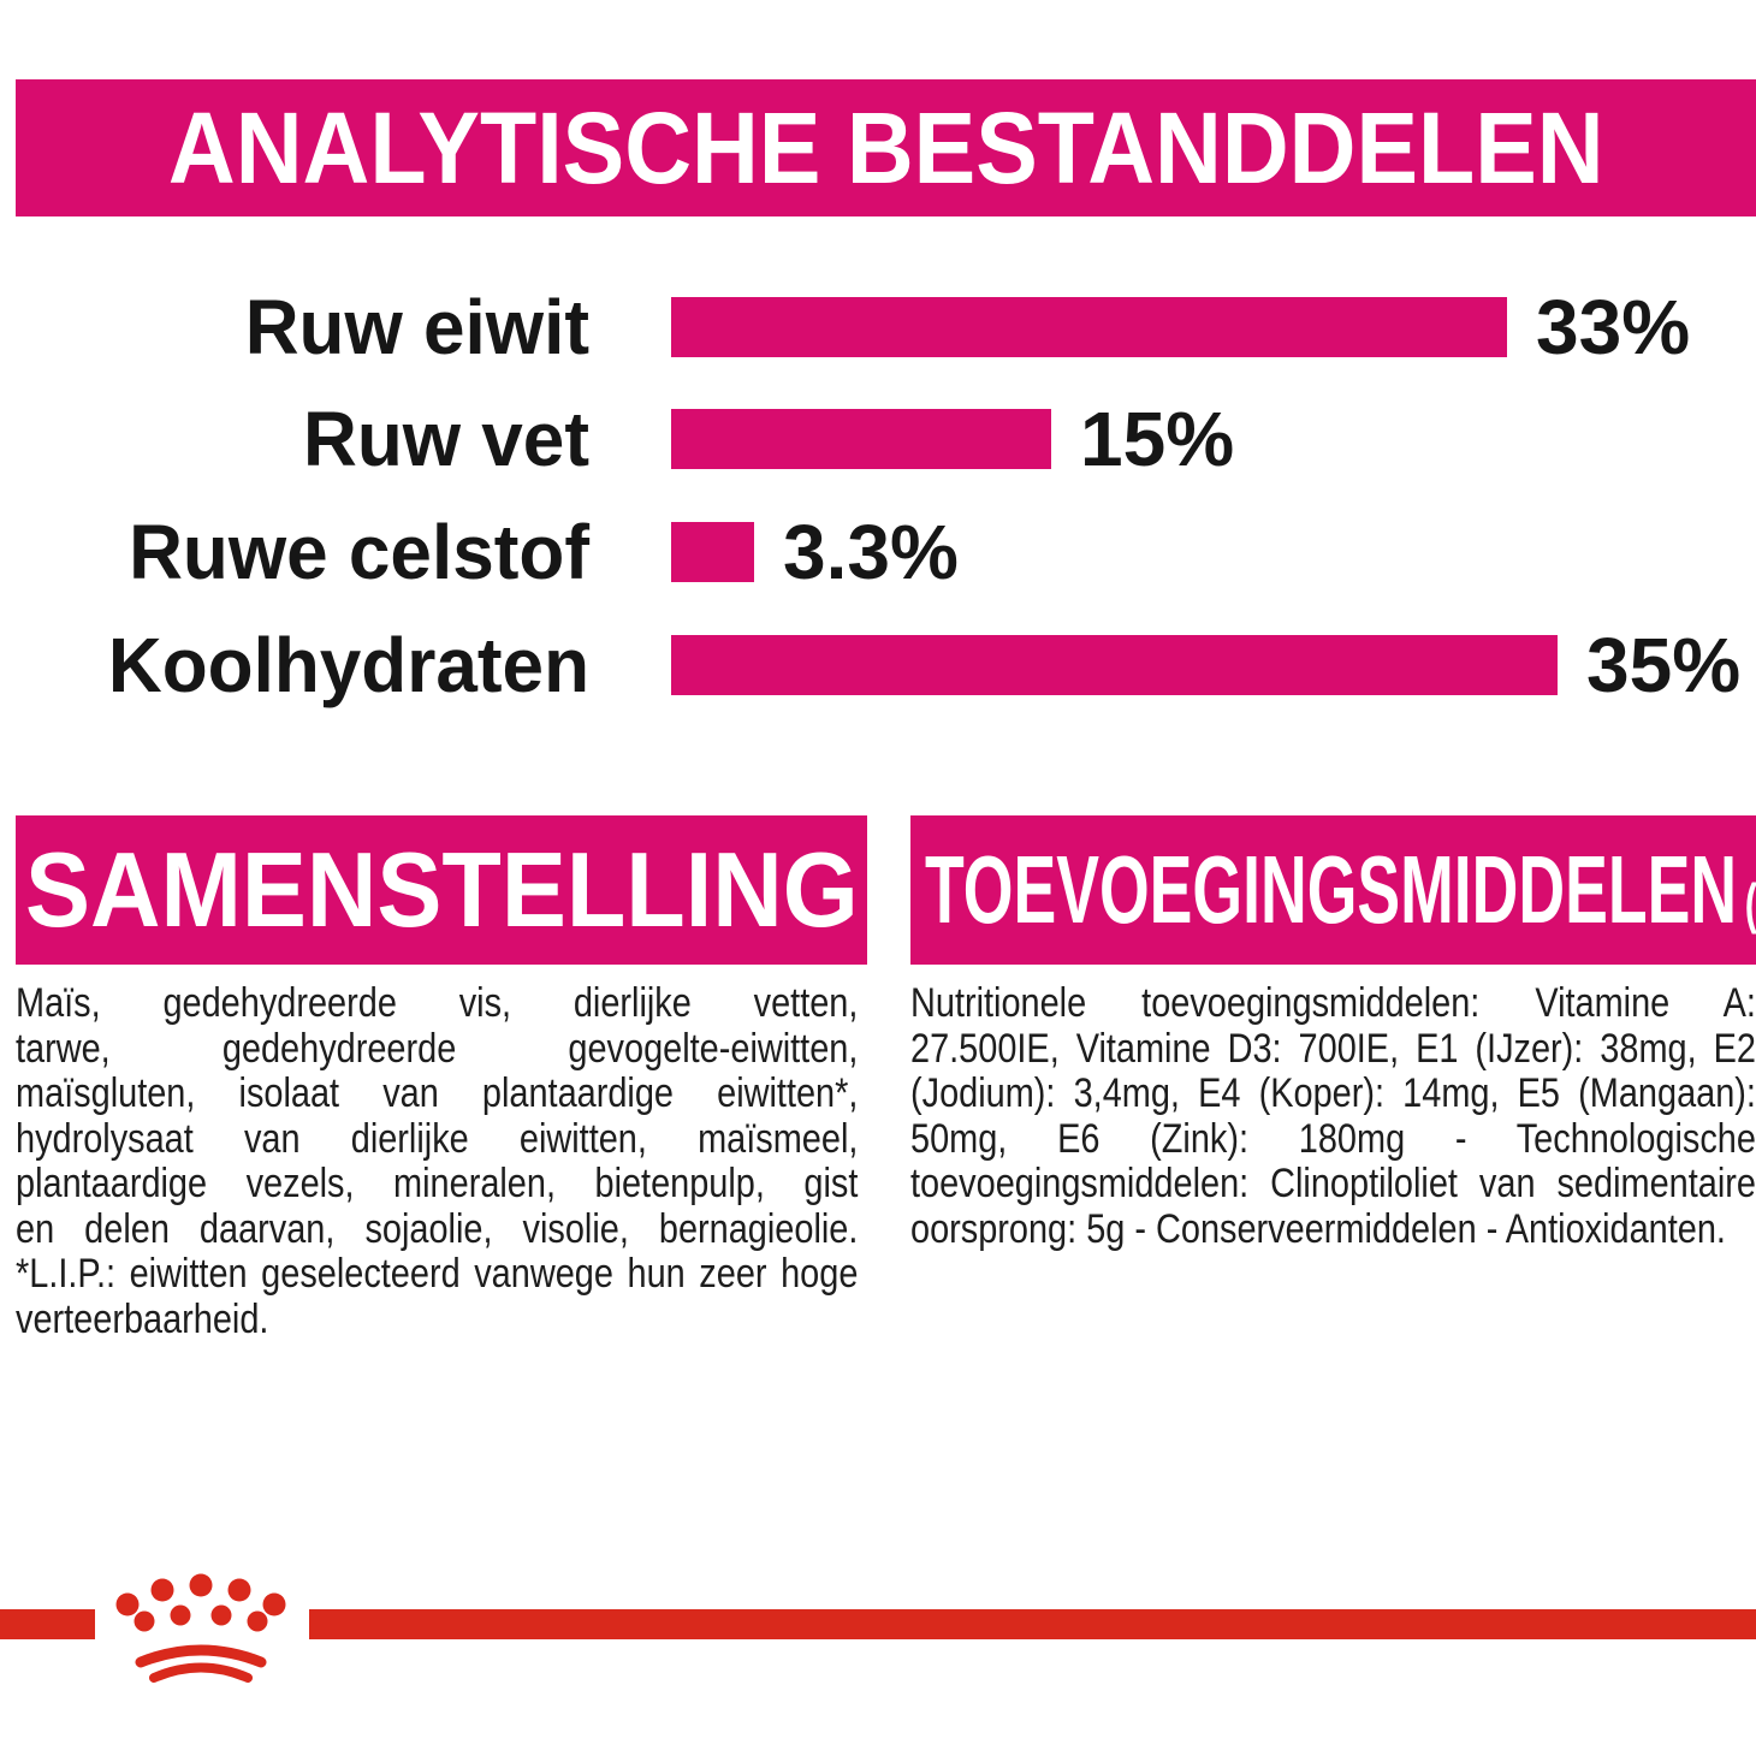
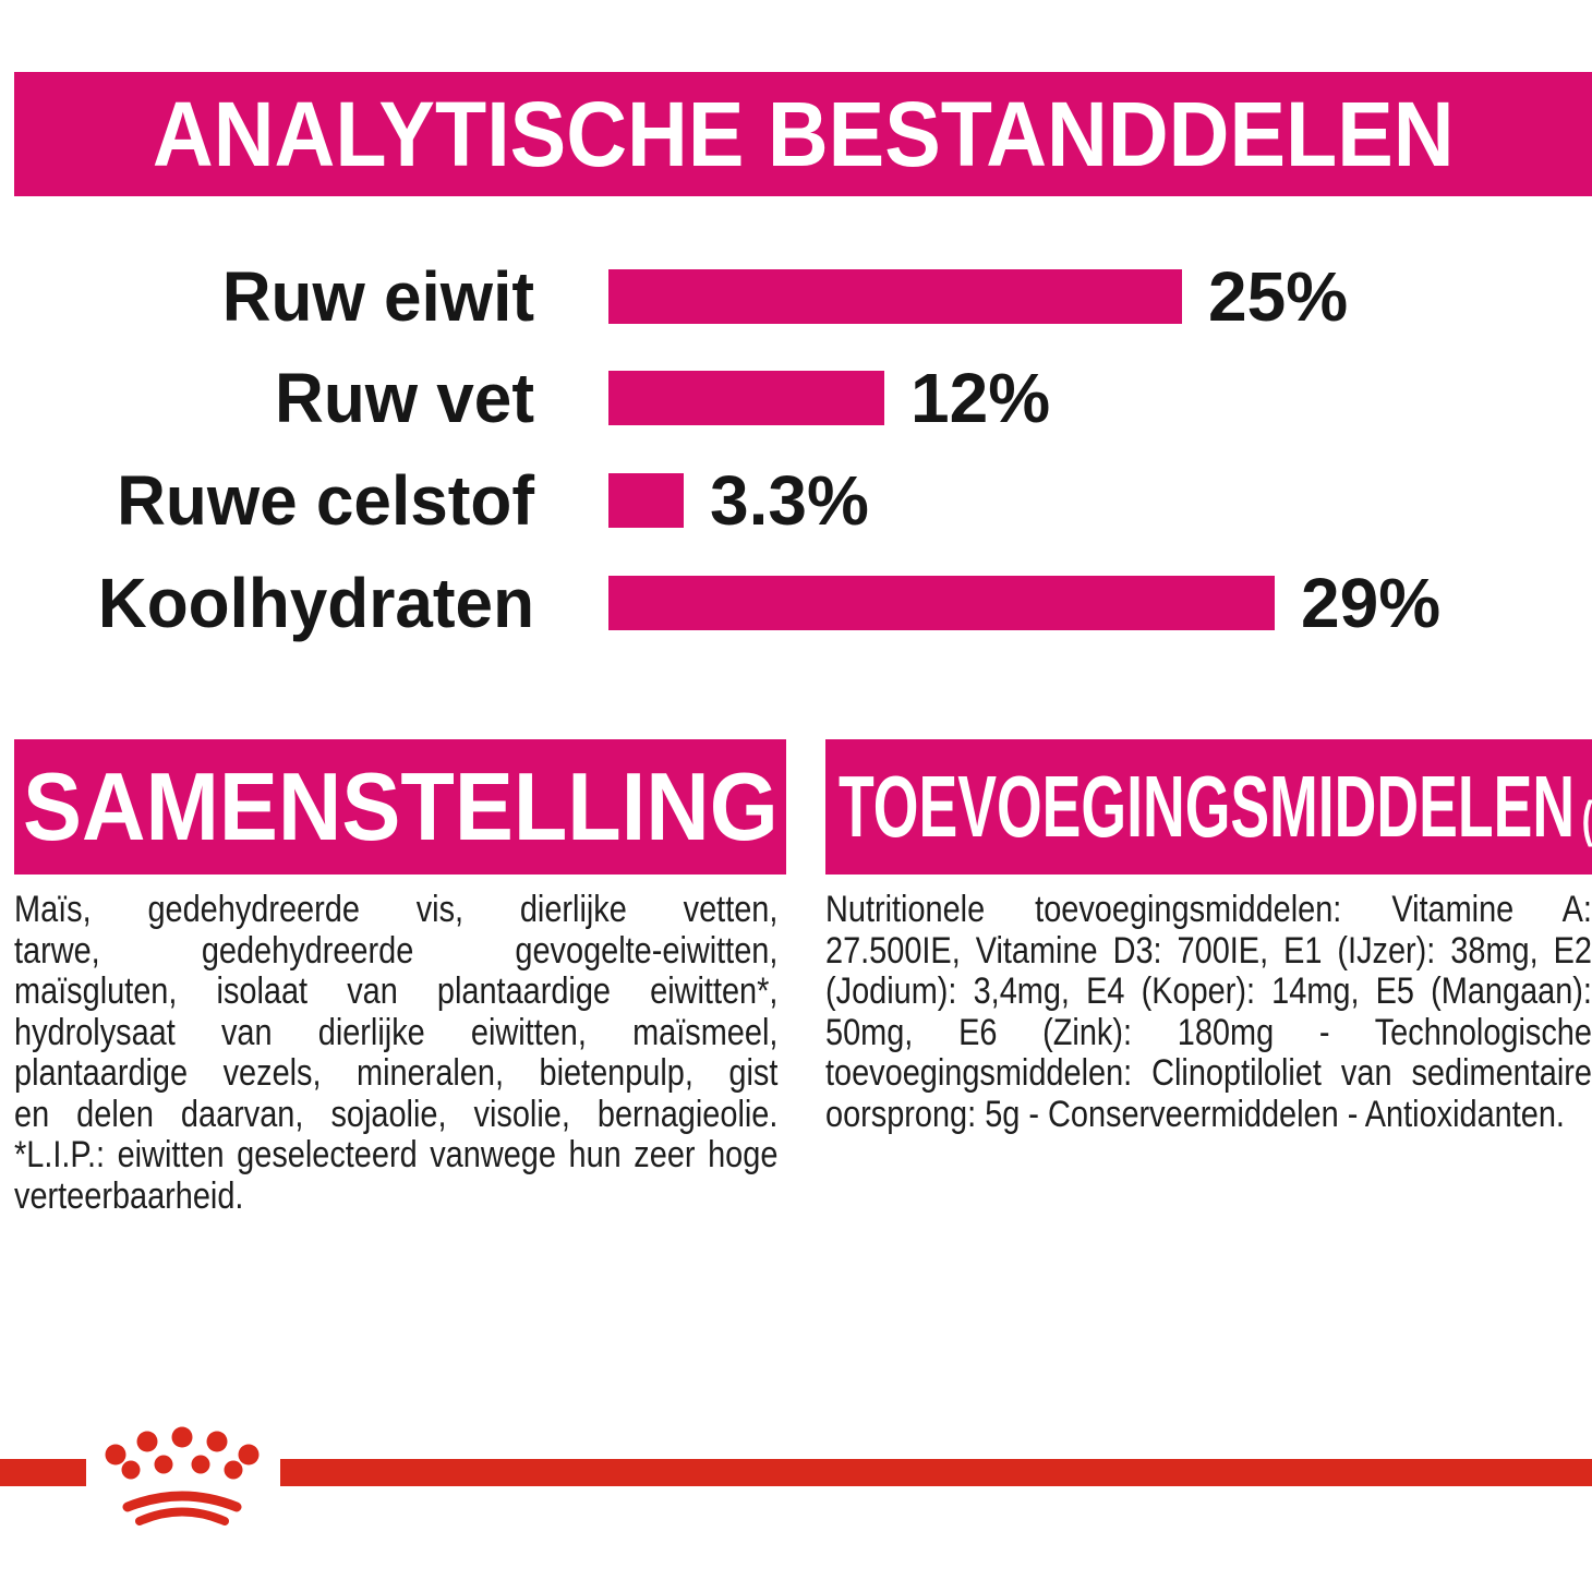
Ruw eiwit: 33% -> 25%
Ruw vet: 15% -> 12%
Koolhydraten: 35% -> 29%
